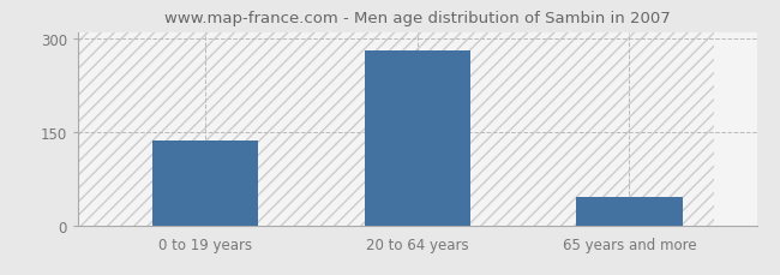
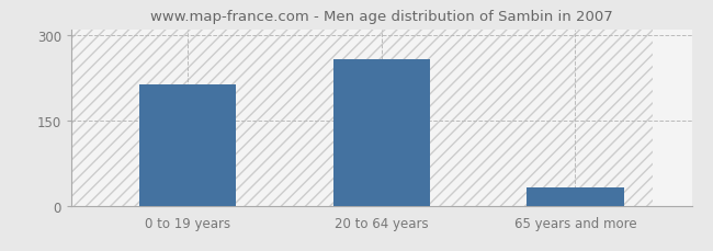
0 to 19 years: 135 -> 212
20 to 64 years: 280 -> 258
65 years and more: 45 -> 32
